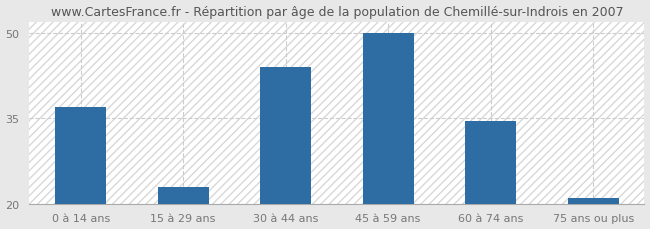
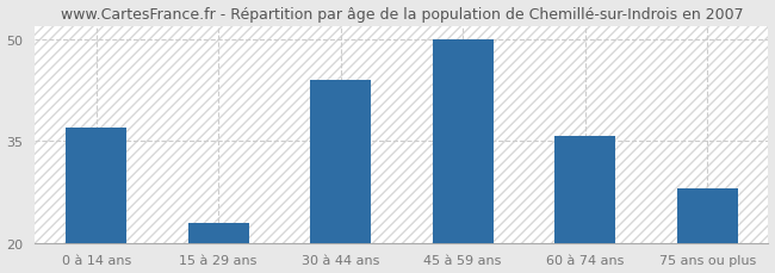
60 à 74 ans: 34.5 -> 35.8
75 ans ou plus: 21.0 -> 28.0
